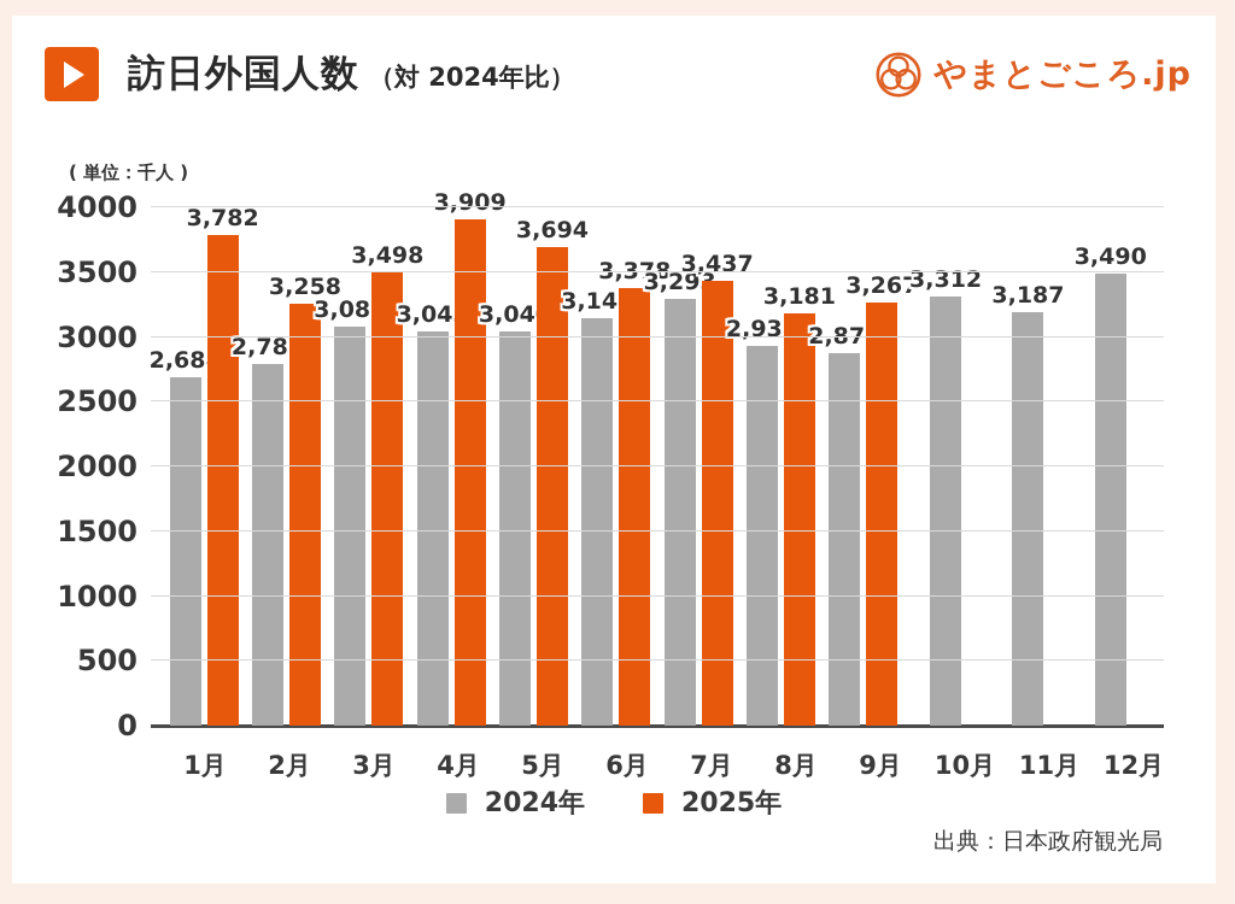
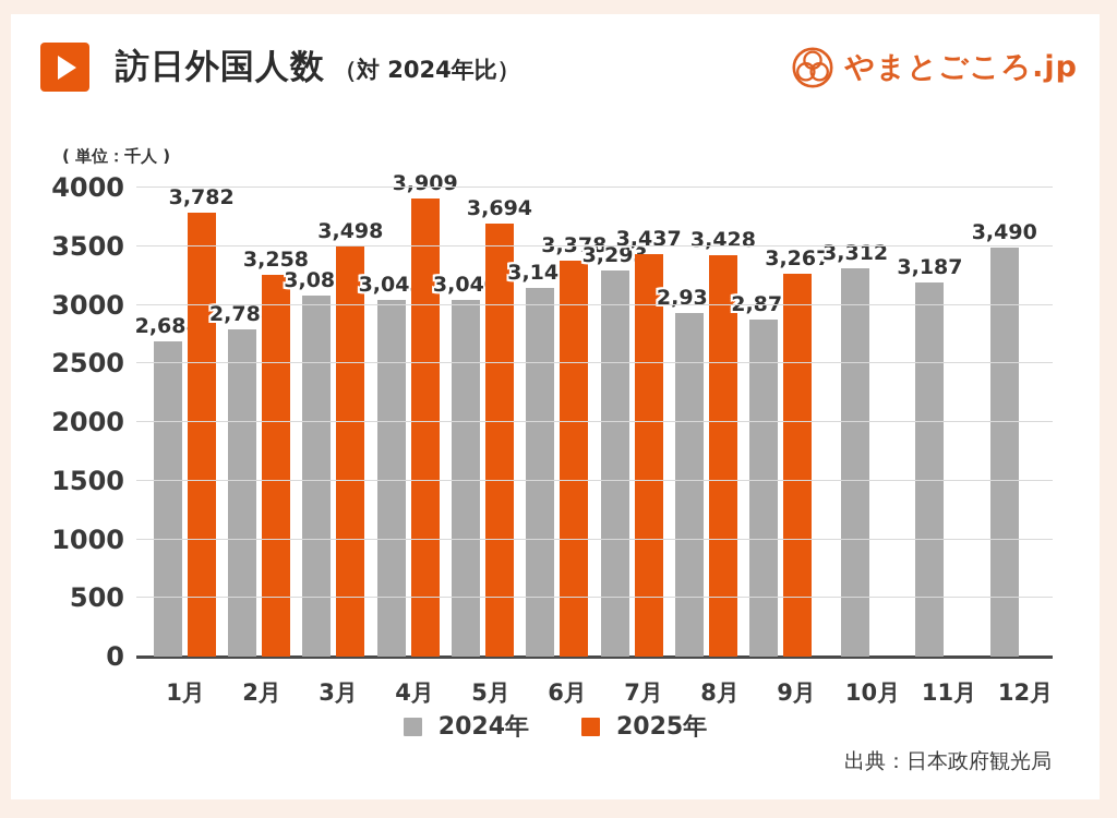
2025年/8月: 3,181 -> 3,428
